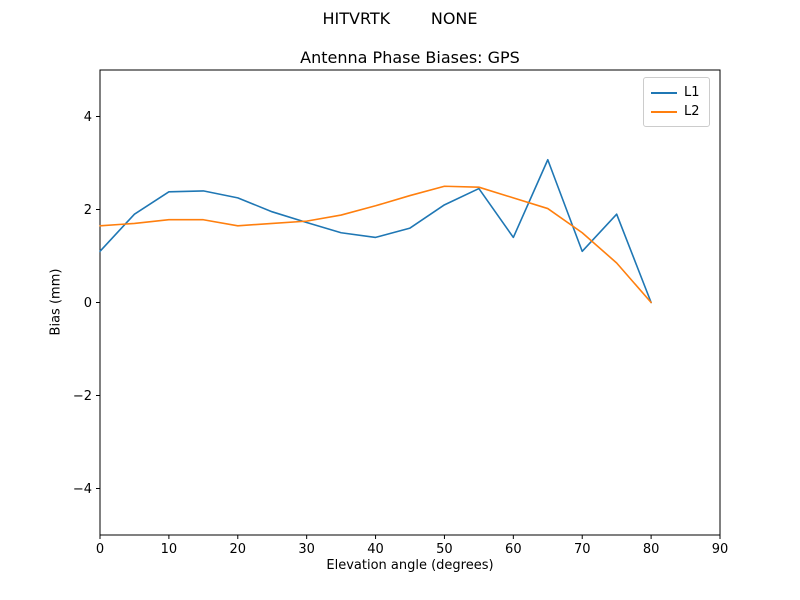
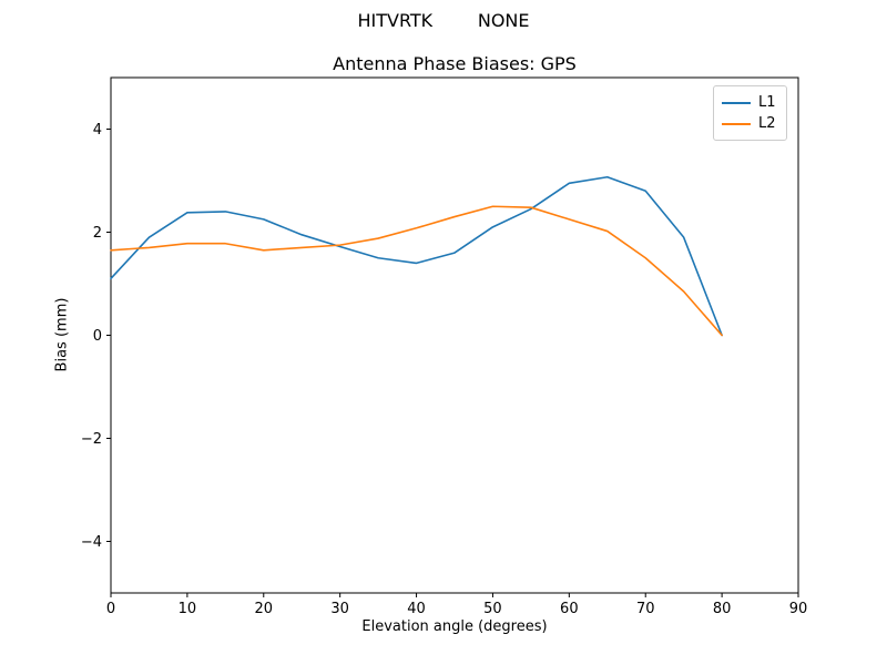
L1/60: 1.4 -> 3.0
L1/70: 1.1 -> 2.8
